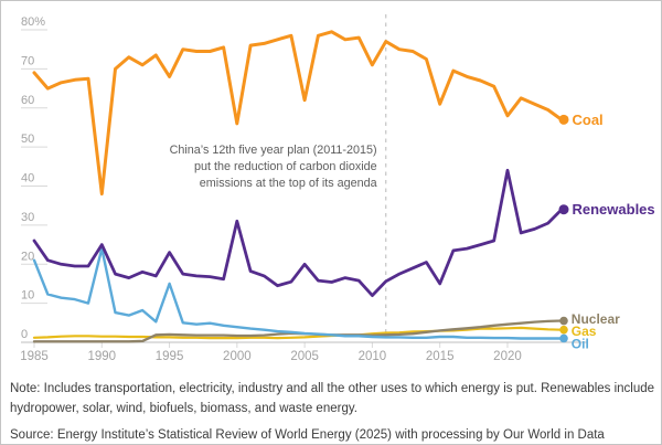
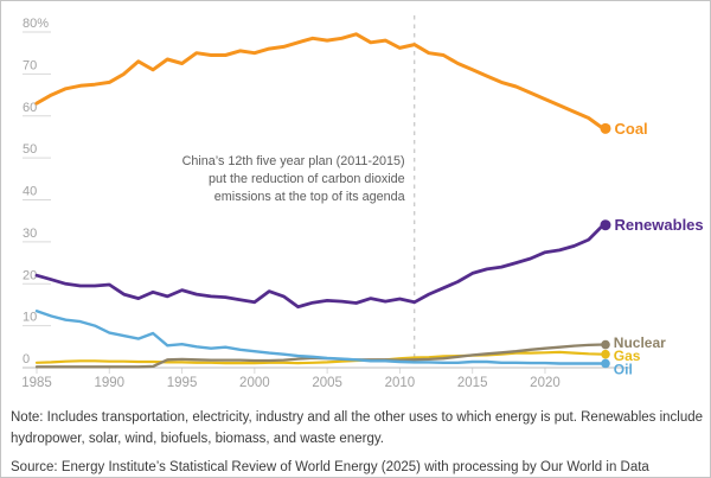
Coal/1985: 69% -> 63%
Renewables/1985: 26% -> 22%
Oil/1985: 21% -> 14%
Coal/1990: 38% -> 68%
Renewables/1990: 25% -> 20%
Oil/1990: 24% -> 8%
Coal/1995: 68% -> 72%
Renewables/1995: 23% -> 18%
Oil/1995: 15% -> 6%
Coal/2000: 56% -> 75%
Renewables/2000: 31% -> 16%
Coal/2005: 62% -> 78%
Renewables/2005: 20% -> 16%
Coal/2010: 71% -> 76%
Renewables/2010: 12% -> 16%
Coal/2015: 61% -> 71%
Renewables/2015: 15% -> 22%
Coal/2020: 58% -> 64%
Renewables/2020: 44% -> 28%
